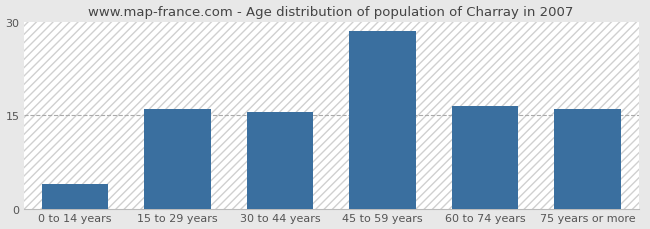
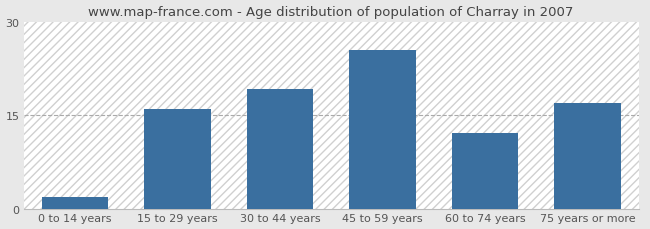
0 to 14 years: 4.0 -> 2.0
30 to 44 years: 15.5 -> 19.2
45 to 59 years: 28.5 -> 25.4
60 to 74 years: 16.5 -> 12.2
75 years or more: 16.0 -> 17.0
